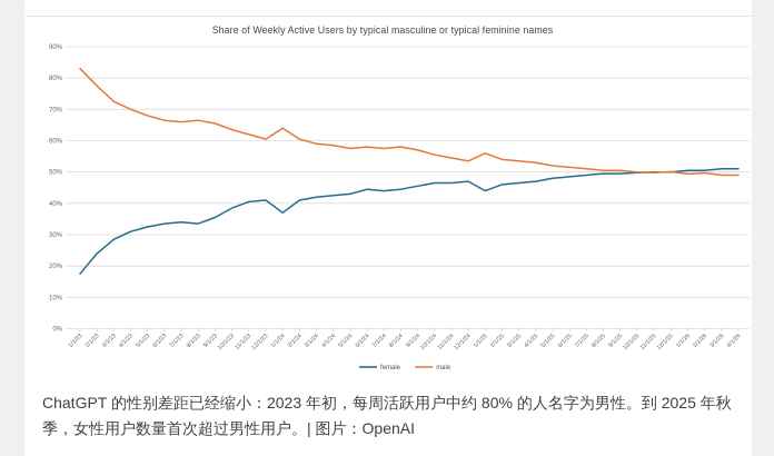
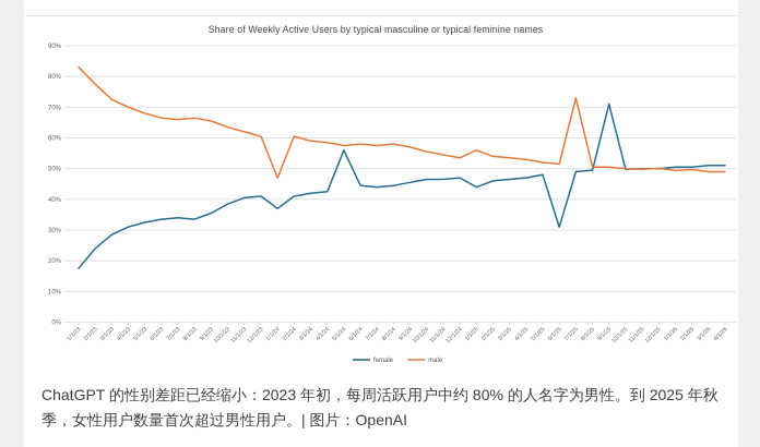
male/1/1/24: 64% -> 47%
female/5/1/24: 43% -> 56%
female/6/1/25: 48% -> 31%
male/7/1/25: 51% -> 73%
female/9/1/25: 50% -> 71%
